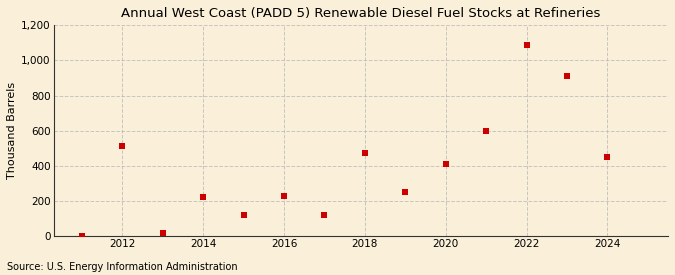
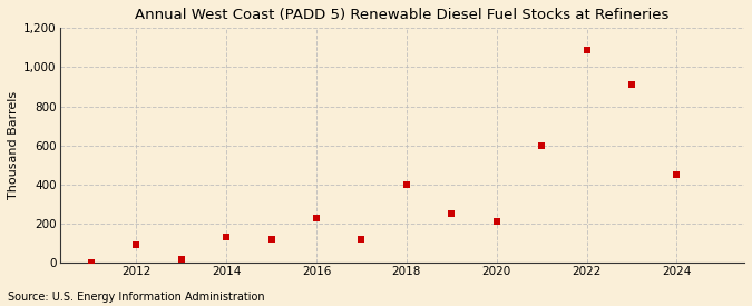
2012: 510 -> 90
2014: 220 -> 130
2018: 470 -> 400
2020: 410 -> 210
